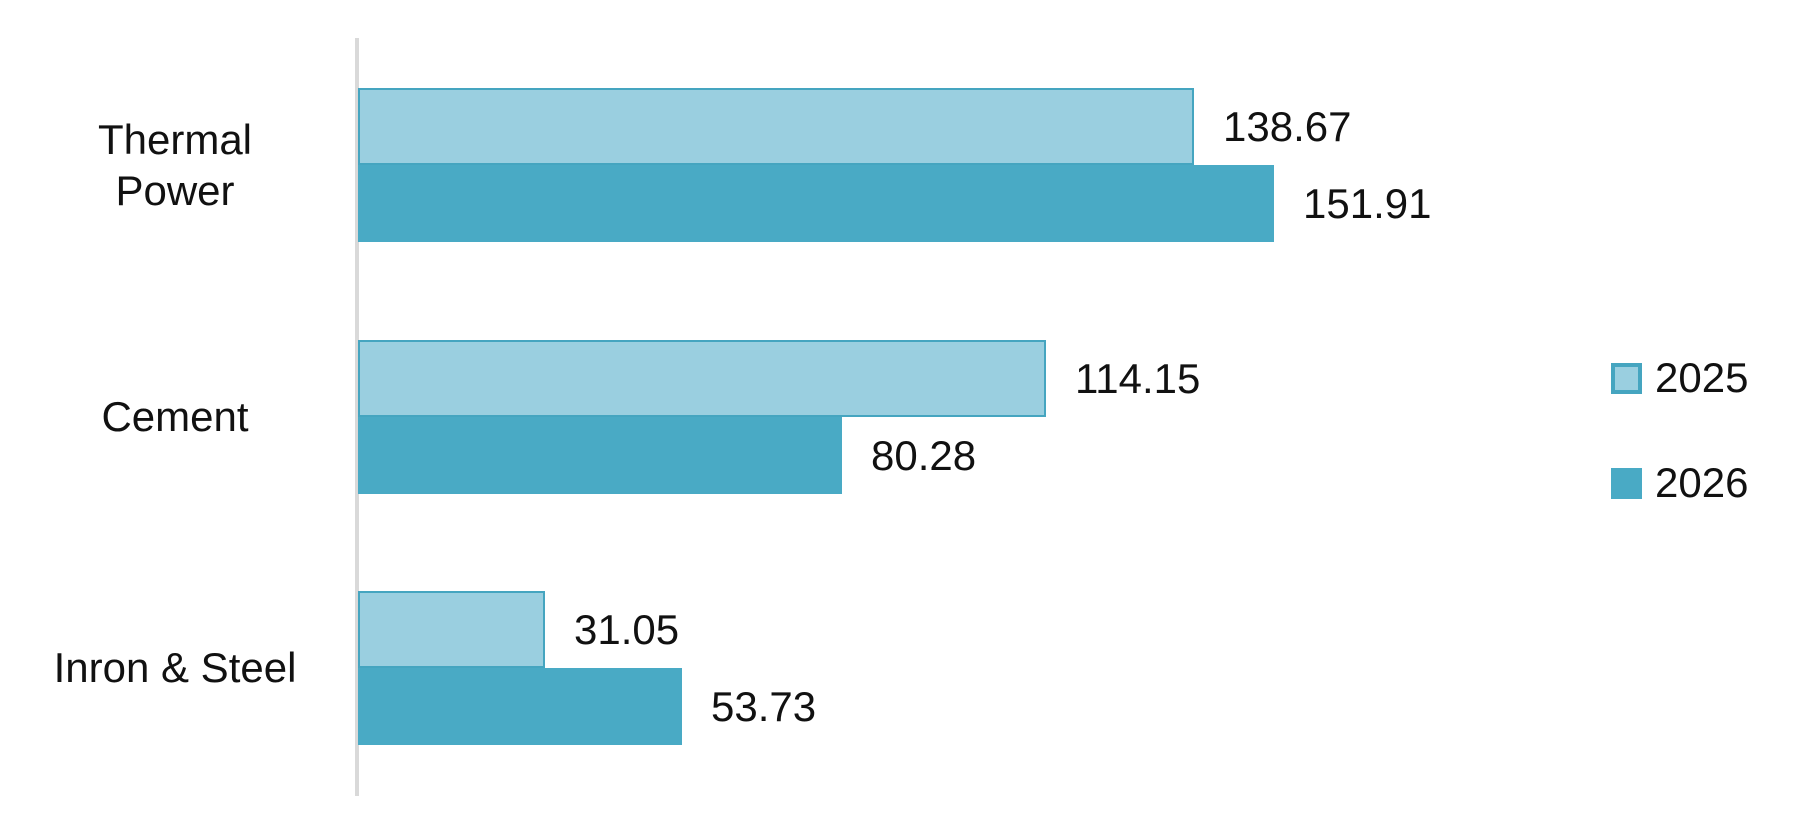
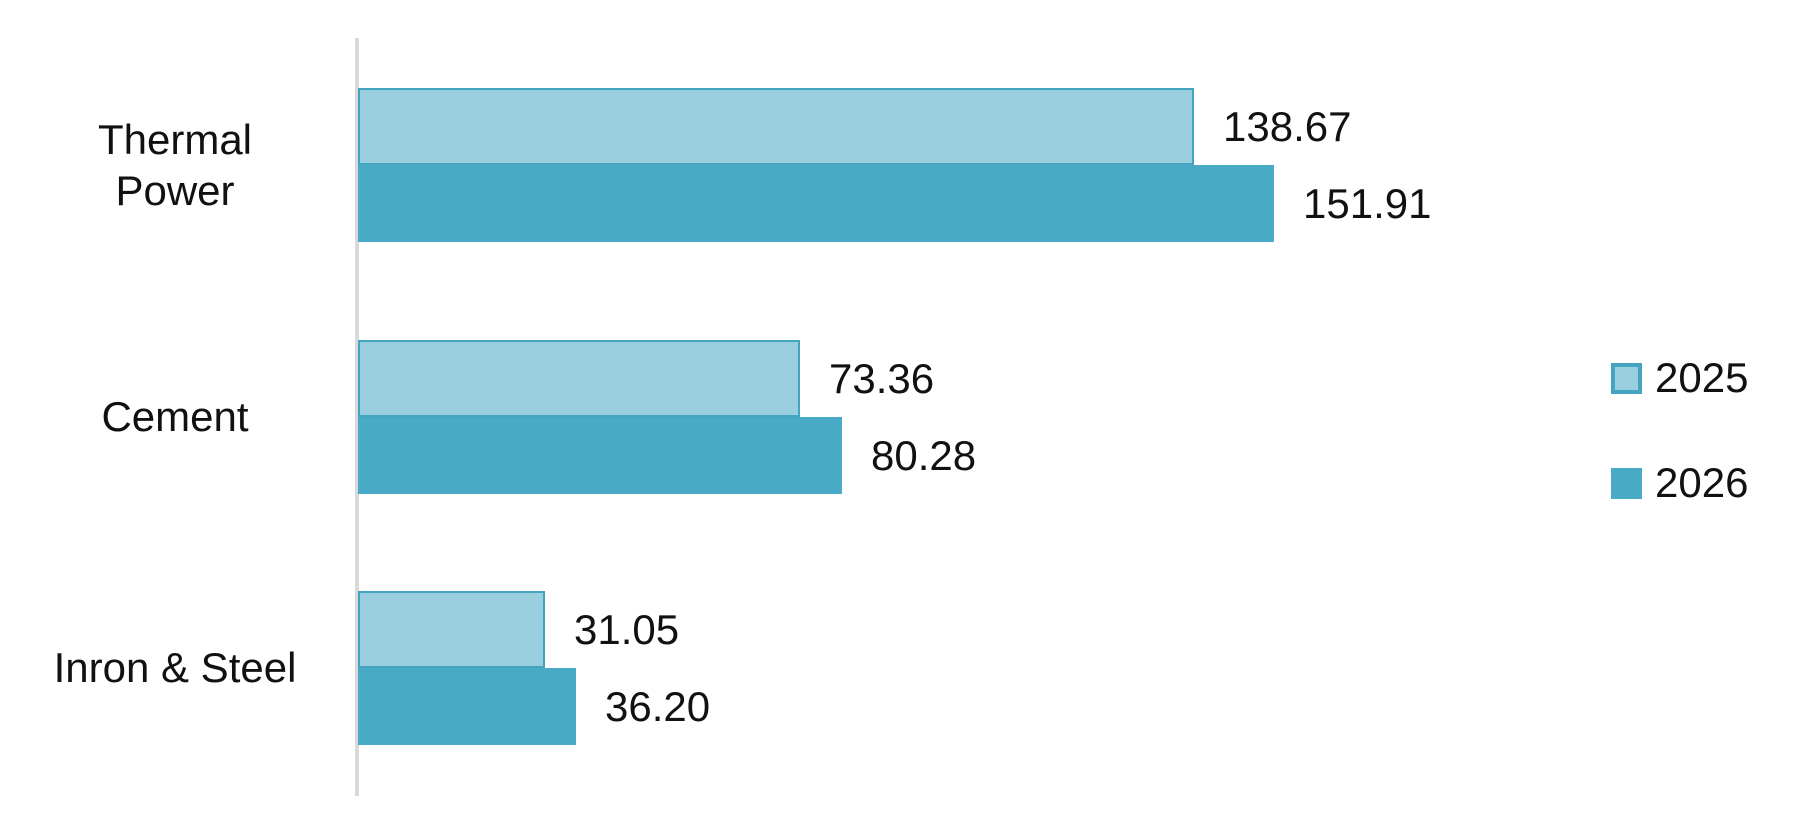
2025/Cement: 114.15 -> 73.36
2026/Inron & Steel: 53.73 -> 36.20
